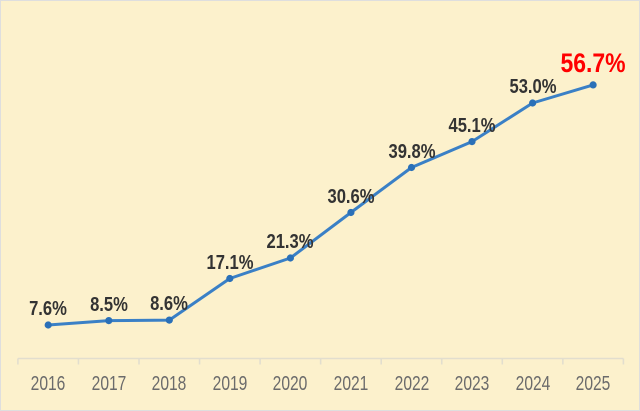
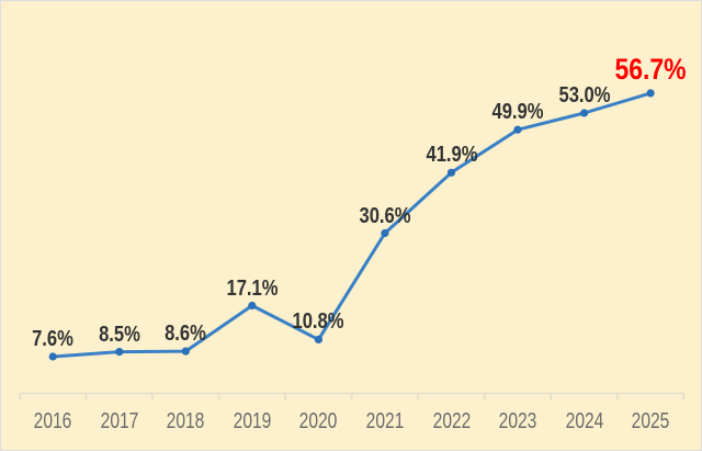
2020: 21.3% -> 10.8%
2022: 39.8% -> 41.9%
2023: 45.1% -> 49.9%
